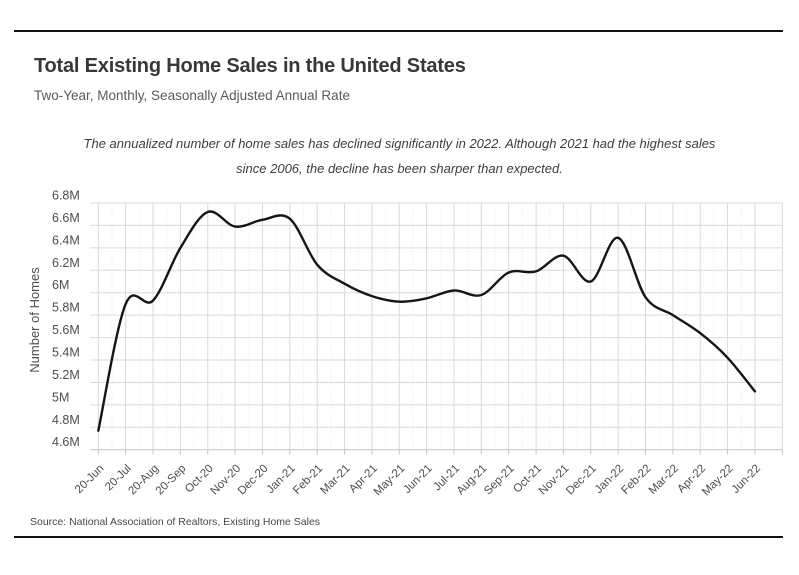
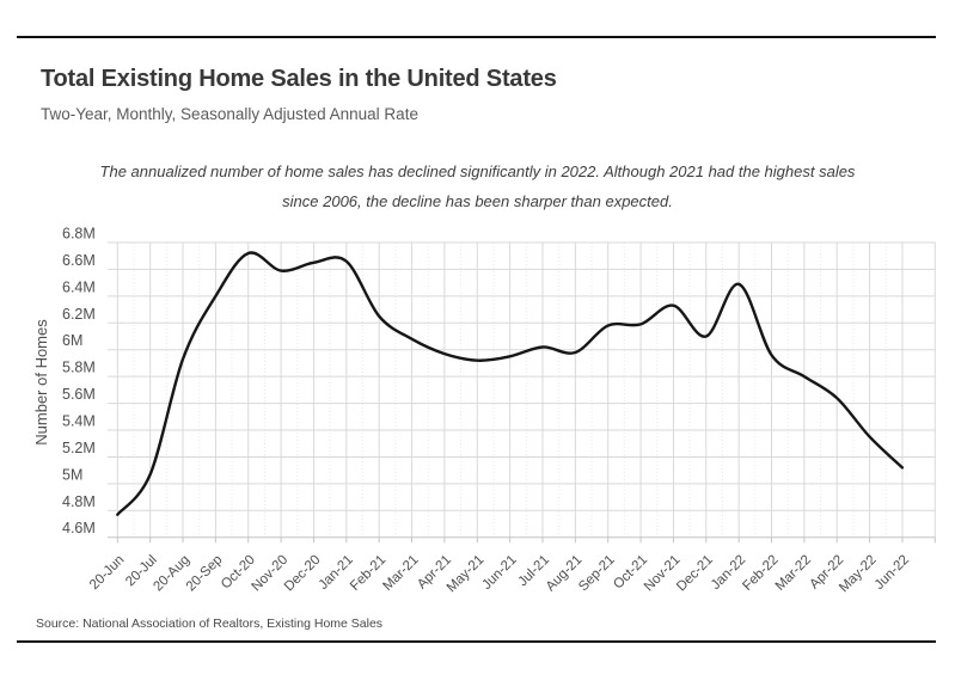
20-Jul: 5.90M -> 5.07M
May-22: 5.42M -> 5.35M
